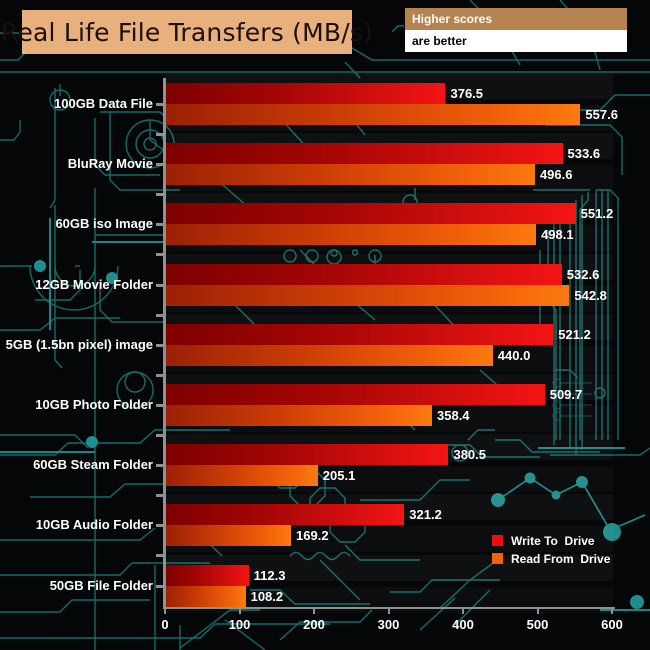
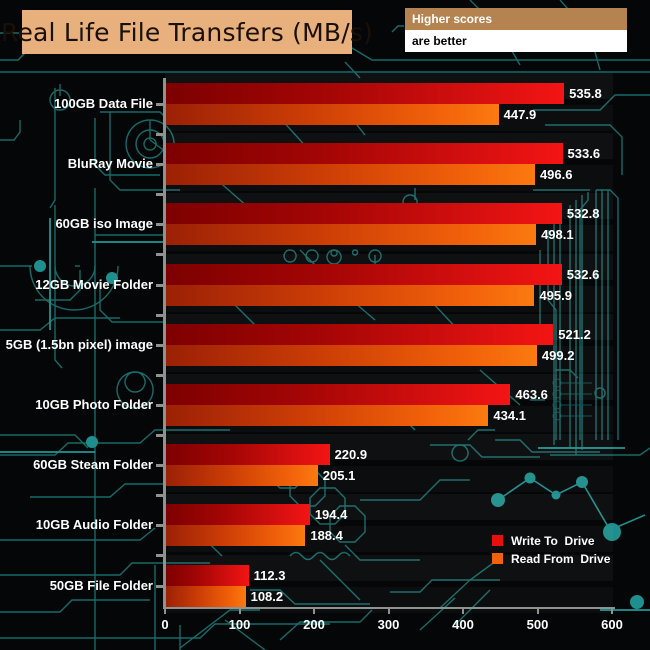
Write To Drive/100GB Data File: 376.5 -> 535.8
Read From Drive/100GB Data File: 557.6 -> 447.9
Write To Drive/60GB iso Image: 551.2 -> 532.8
Read From Drive/12GB Movie Folder: 542.8 -> 495.9
Read From Drive/5GB (1.5bn pixel) image: 440.0 -> 499.2
Write To Drive/10GB Photo Folder: 509.7 -> 463.6
Read From Drive/10GB Photo Folder: 358.4 -> 434.1
Write To Drive/60GB Steam Folder: 380.5 -> 220.9
Write To Drive/10GB Audio Folder: 321.2 -> 194.4
Read From Drive/10GB Audio Folder: 169.2 -> 188.4
